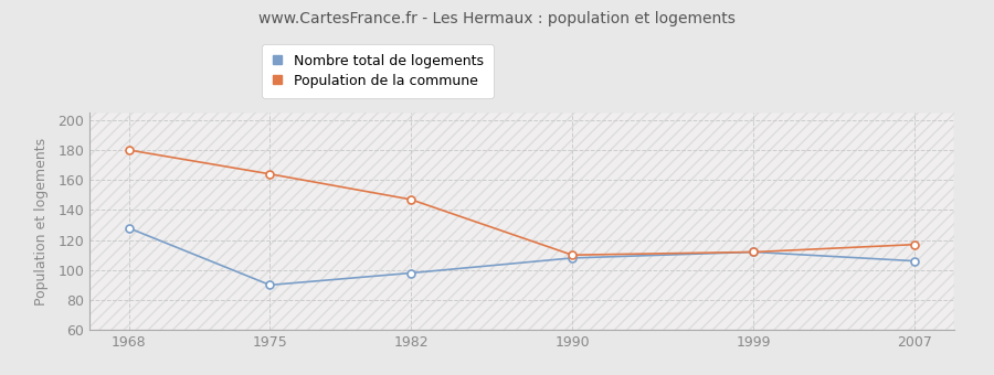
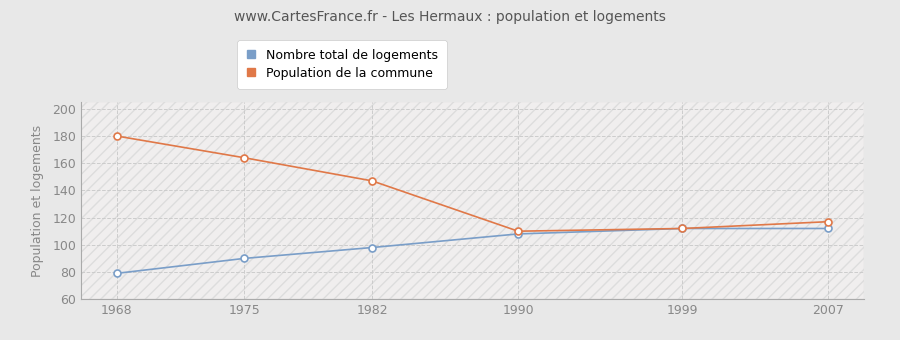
Nombre total de logements/1968: 128 -> 79
Nombre total de logements/2007: 106 -> 112
